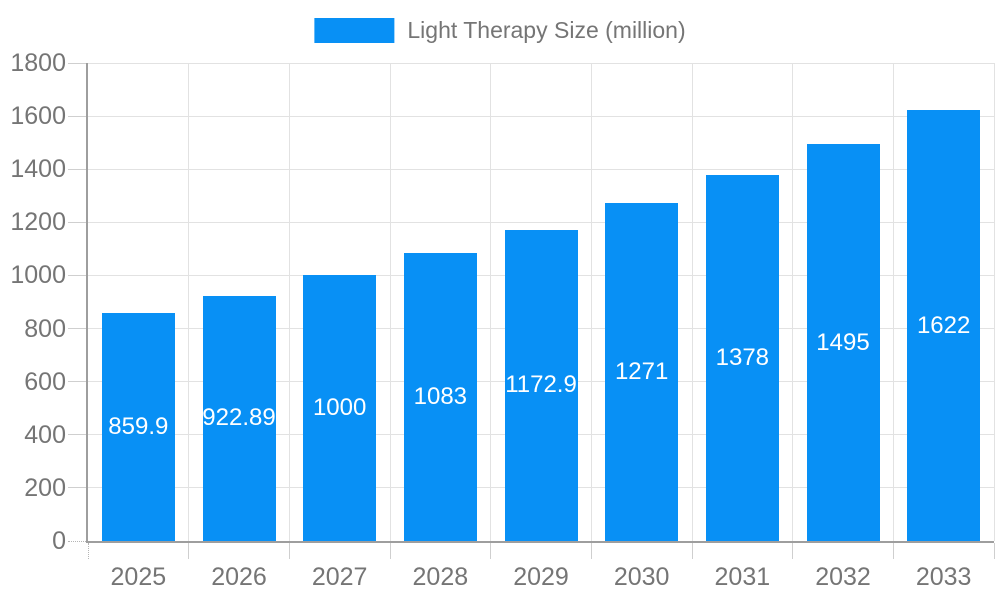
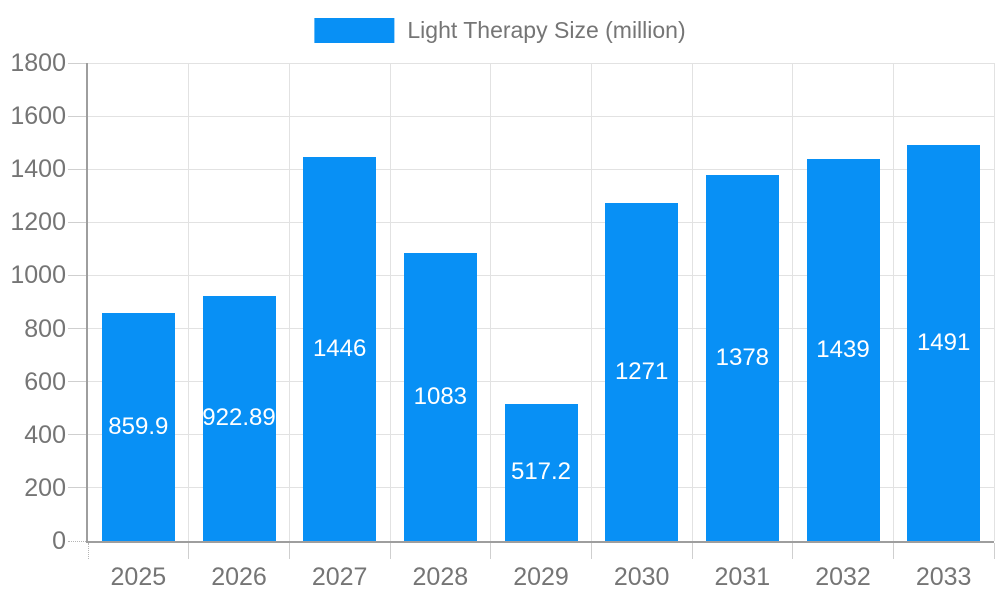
2027: 1000 -> 1446
2029: 1172.9 -> 517.2
2032: 1495 -> 1439
2033: 1622 -> 1491
